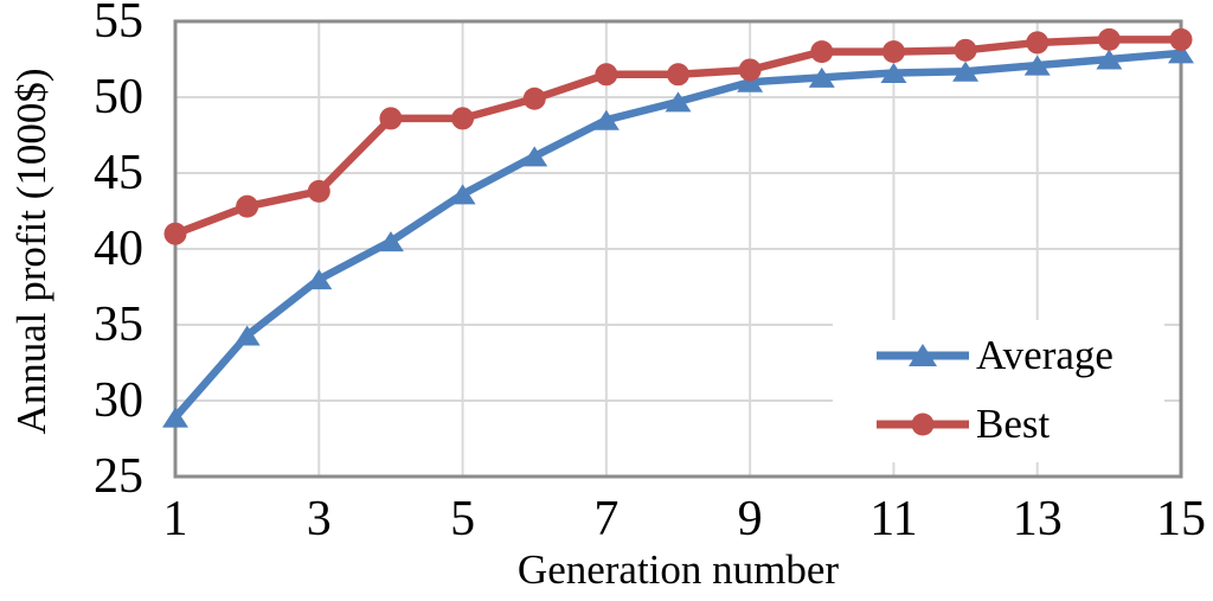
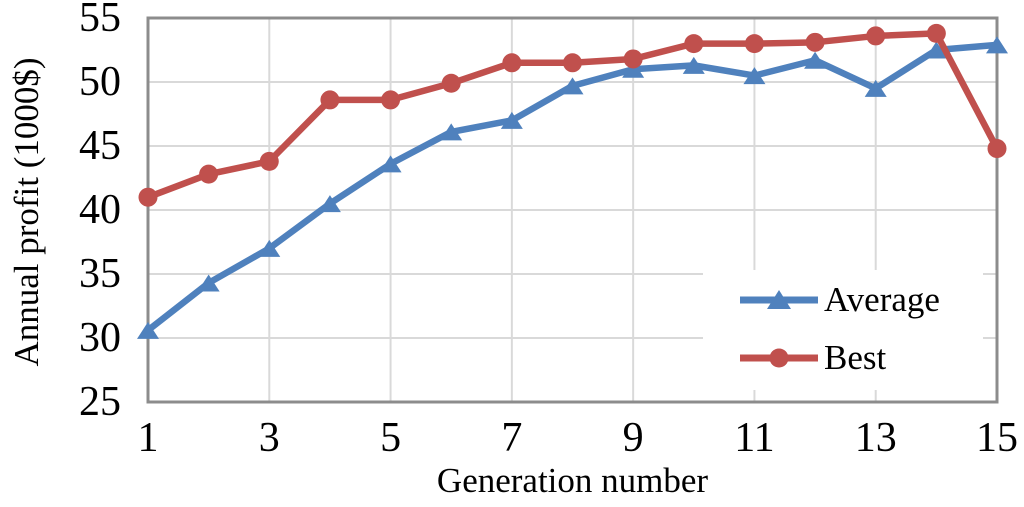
Average/1: 28.9 -> 30.6
Average/3: 38.0 -> 37.0
Average/7: 48.5 -> 47.0
Average/11: 51.6 -> 50.5
Average/13: 52.1 -> 49.5
Best/15: 53.8 -> 44.8
